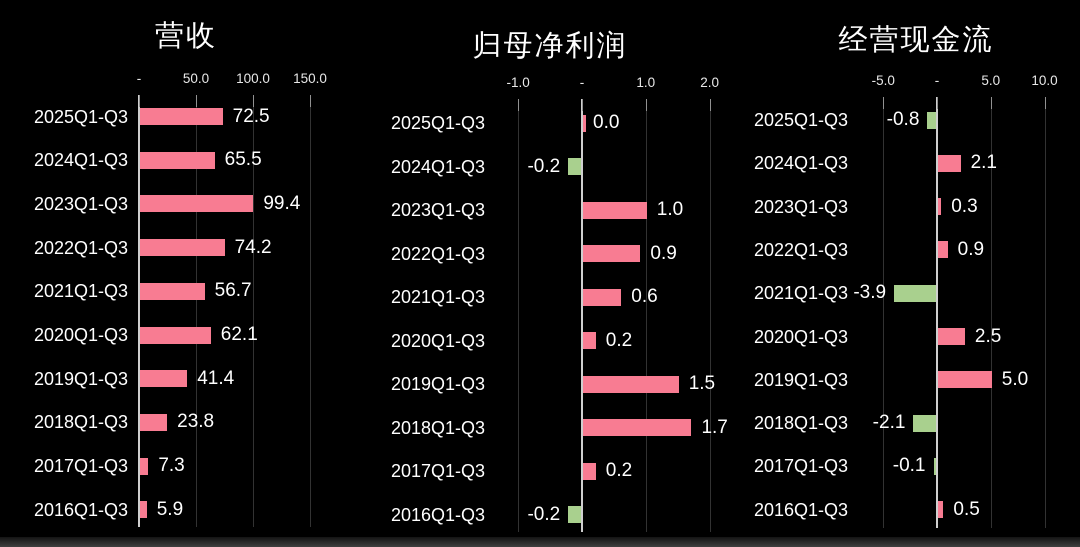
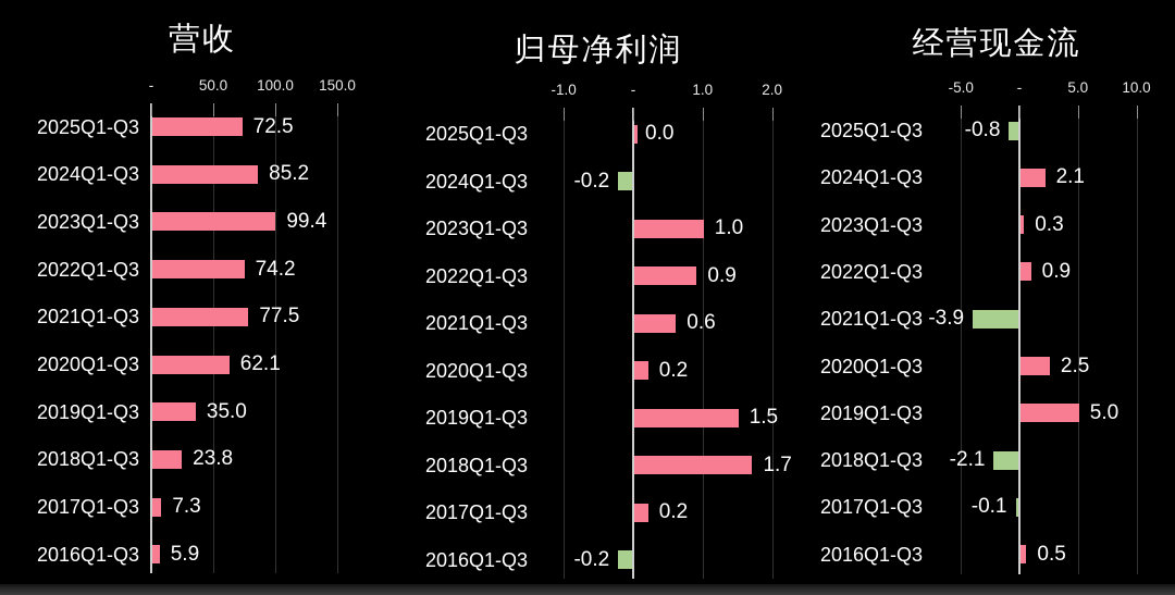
营收/2024Q1-Q3: 65.5 -> 85.2
营收/2021Q1-Q3: 56.7 -> 77.5
营收/2019Q1-Q3: 41.4 -> 35.0
